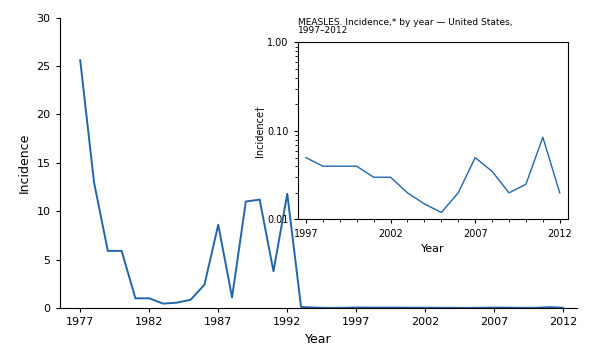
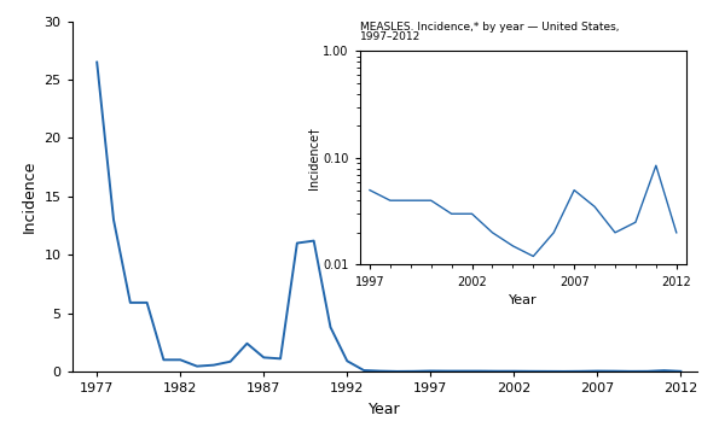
1977: 25.6 -> 26.5
1987: 8.6 -> 1.2
1992: 11.8 -> 0.9
